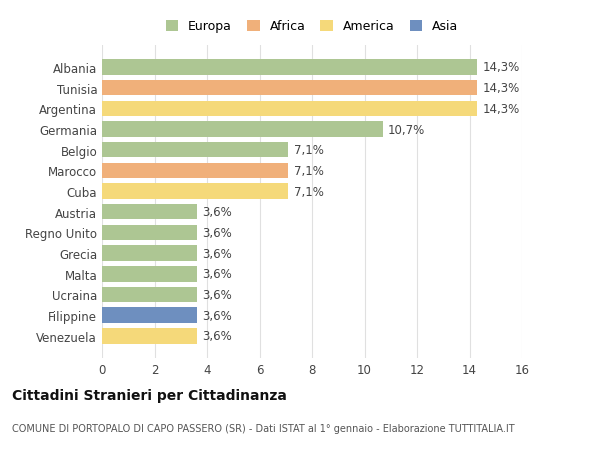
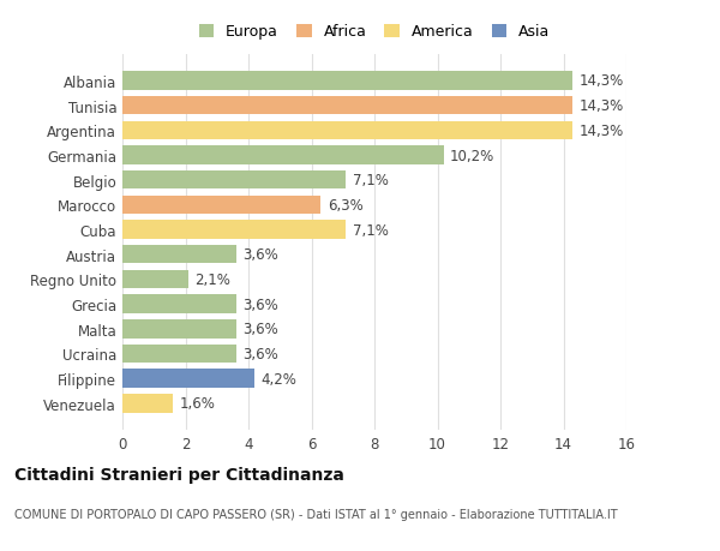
Germania: 10,7% -> 10,2%
Marocco: 7,1% -> 6,3%
Regno Unito: 3,6% -> 2,1%
Filippine: 3,6% -> 4,2%
Venezuela: 3,6% -> 1,6%
